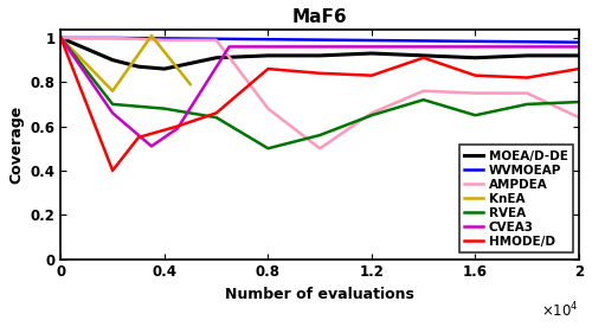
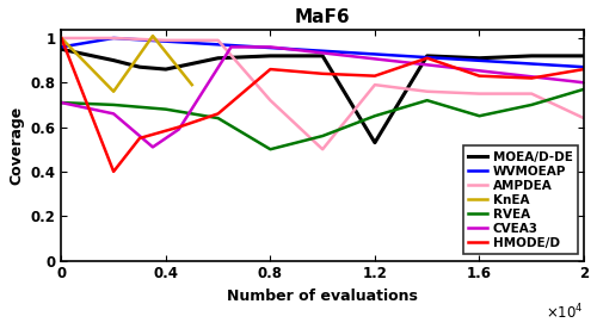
MOEA/D-DE/0: 1.00 -> 0.95
WVMOEAP/0: 1.00 -> 0.96
RVEA/0: 1.00 -> 0.71
CVEA3/0: 1.00 -> 0.71
AMPDEA/0.8: 0.68 -> 0.72
MOEA/D-DE/1.2: 0.93 -> 0.53
AMPDEA/1.2: 0.66 -> 0.79
WVMOEAP/2: 0.98 -> 0.87
RVEA/2: 0.71 -> 0.77
CVEA3/2: 0.96 -> 0.80
